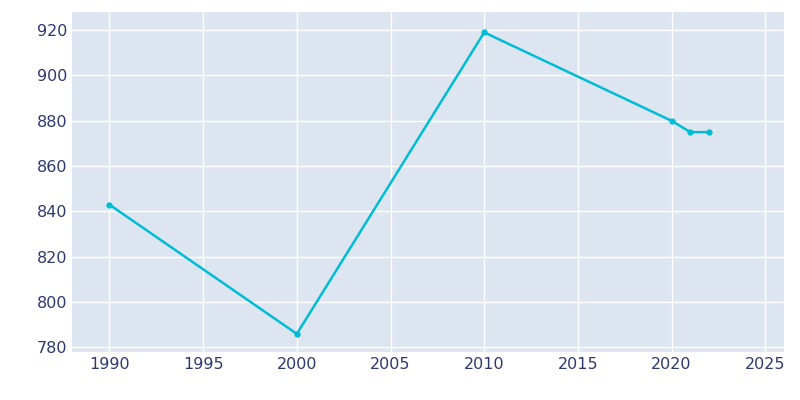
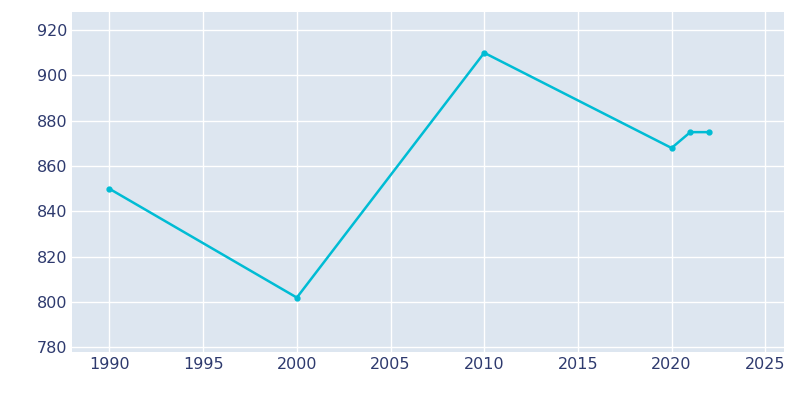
1990: 843 -> 850
2000: 786 -> 802
2010: 919 -> 910
2020: 880 -> 868
